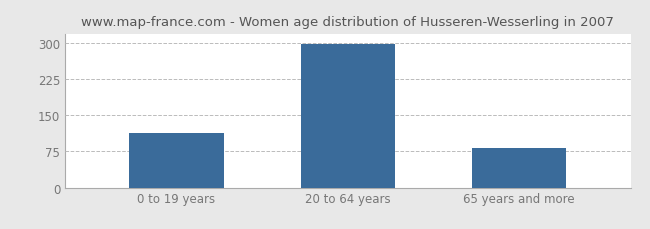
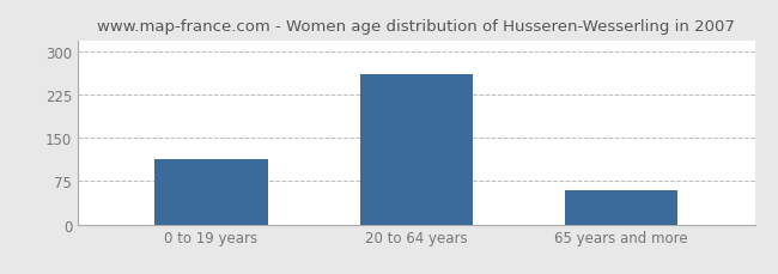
20 to 64 years: 298 -> 260
65 years and more: 83 -> 60
